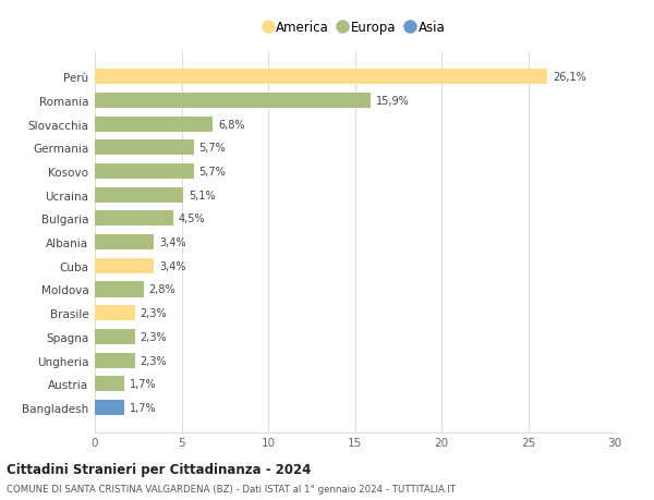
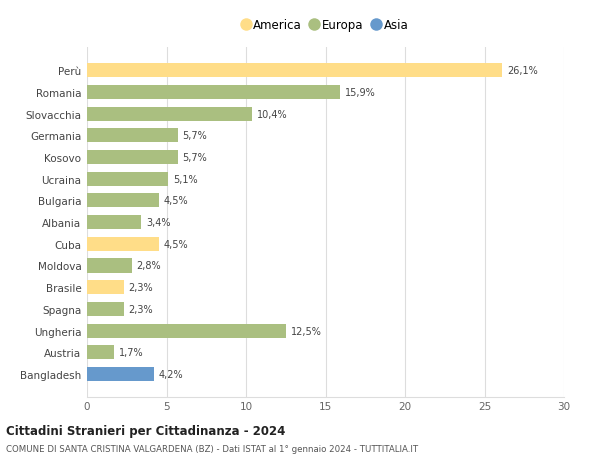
Slovacchia: 6,8% -> 10,4%
Cuba: 3,4% -> 4,5%
Ungheria: 2,3% -> 12,5%
Bangladesh: 1,7% -> 4,2%
